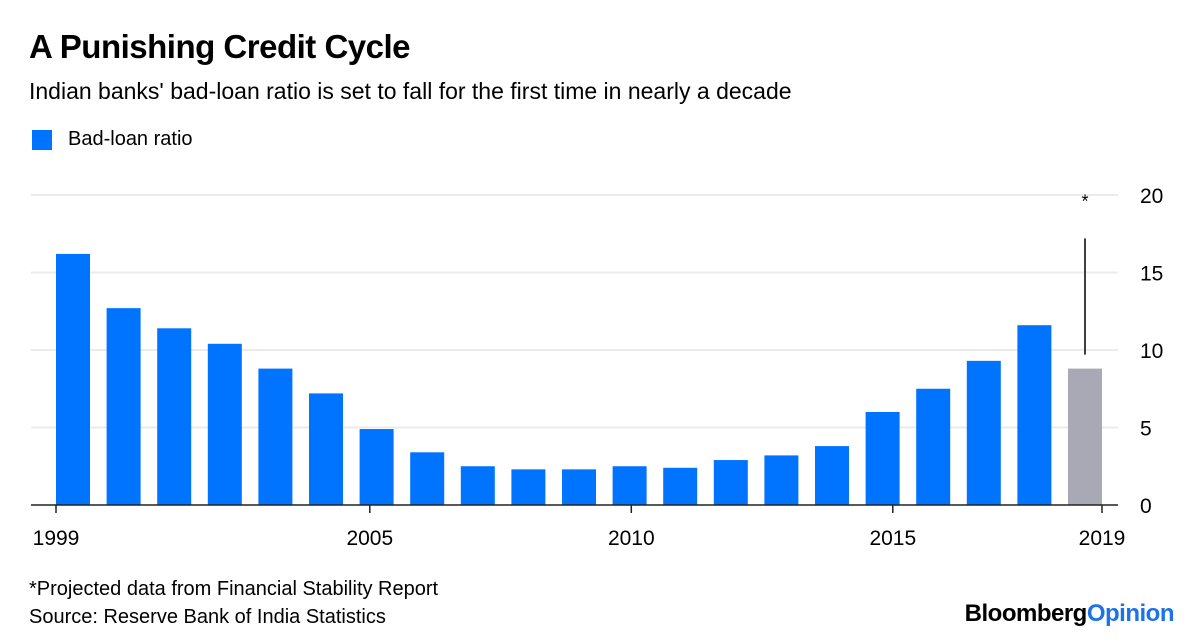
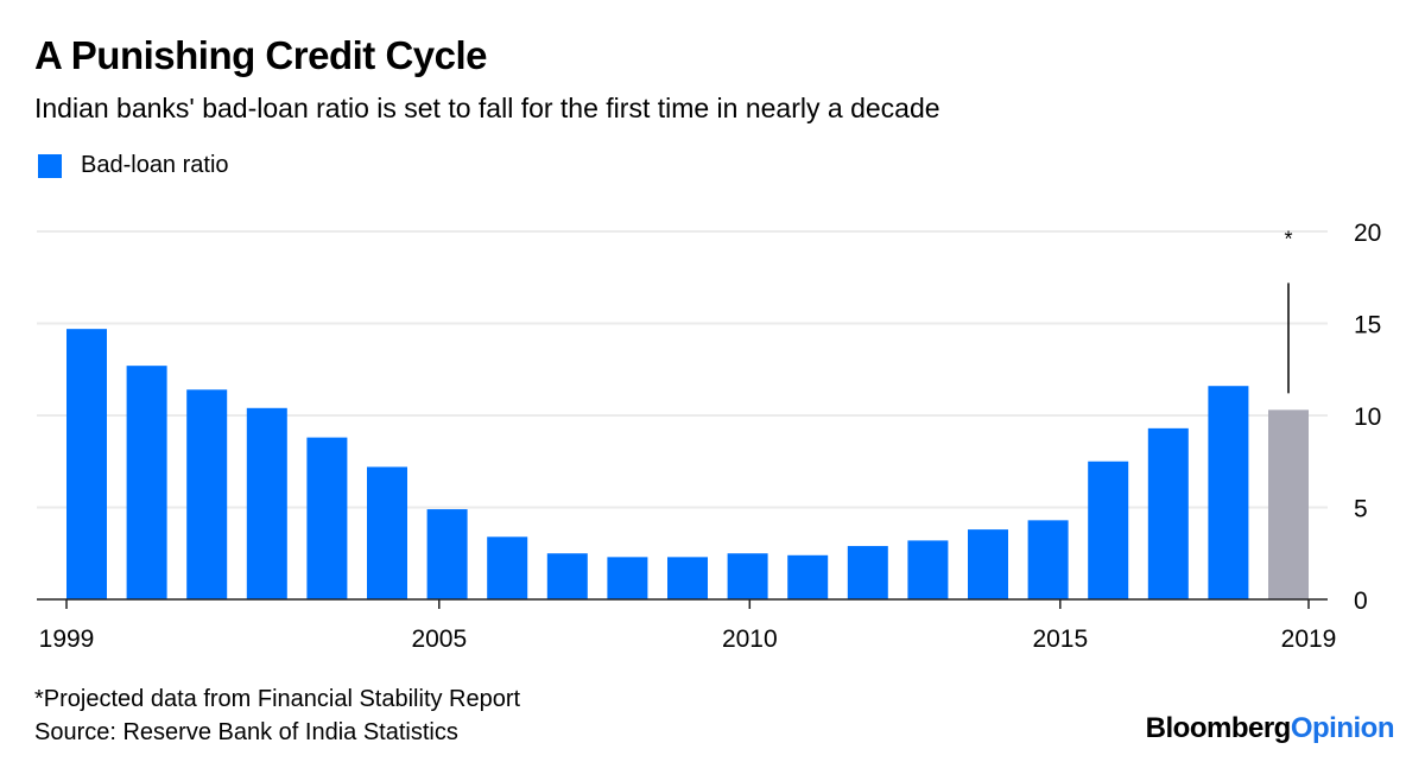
1999: 16.2 -> 14.7
2015: 6.0 -> 4.3
2019: 8.8 -> 10.3
